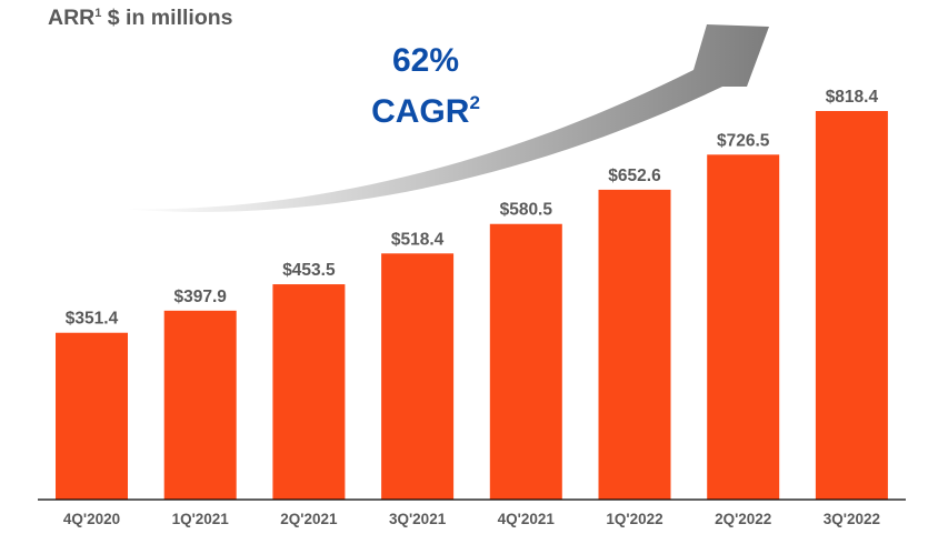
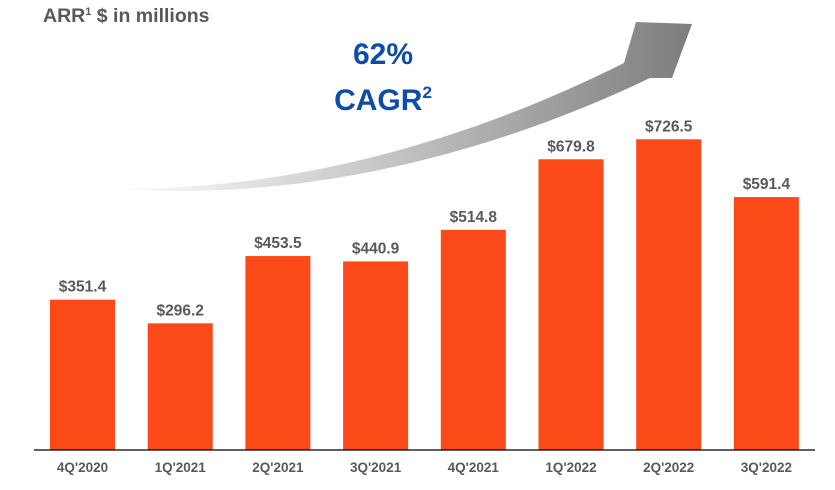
1Q'2021: $397.9 -> $296.2
3Q'2021: $518.4 -> $440.9
4Q'2021: $580.5 -> $514.8
1Q'2022: $652.6 -> $679.8
3Q'2022: $818.4 -> $591.4
